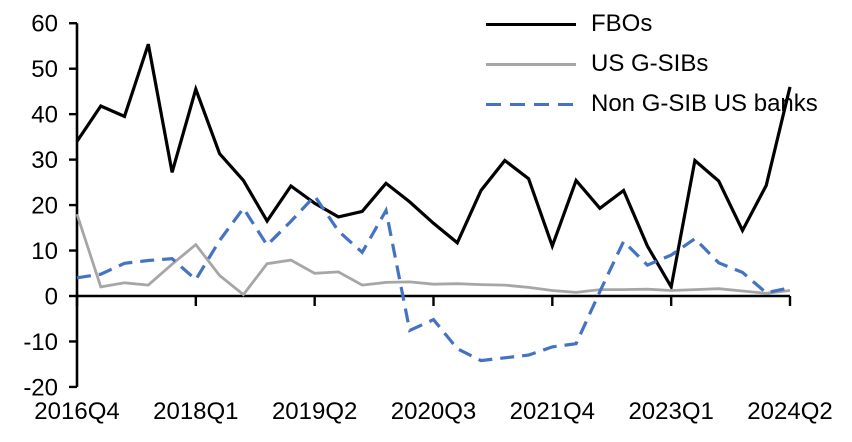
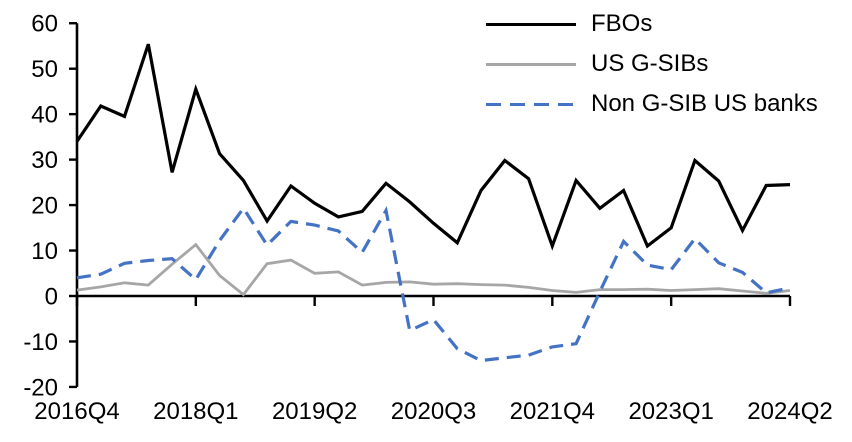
US G-SIBs/2016Q4: 18 -> 1
Non G-SIB US banks/2019Q2: 22 -> 16
FBOs/2023Q1: 2 -> 15
Non G-SIB US banks/2023Q1: 9 -> 6
FBOs/2024Q2: 46 -> 24
